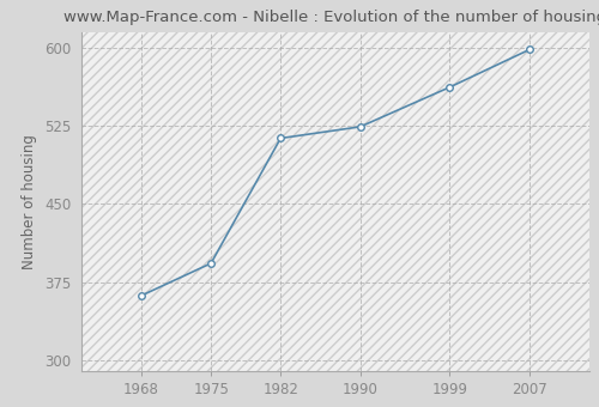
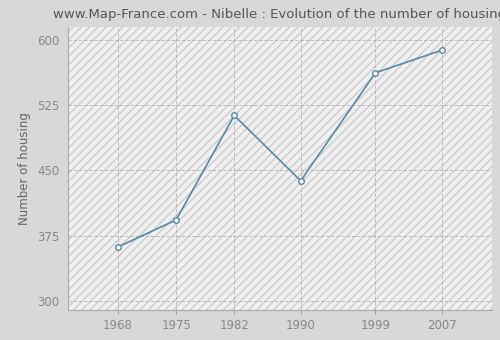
1990: 524 -> 438
2007: 598 -> 588
